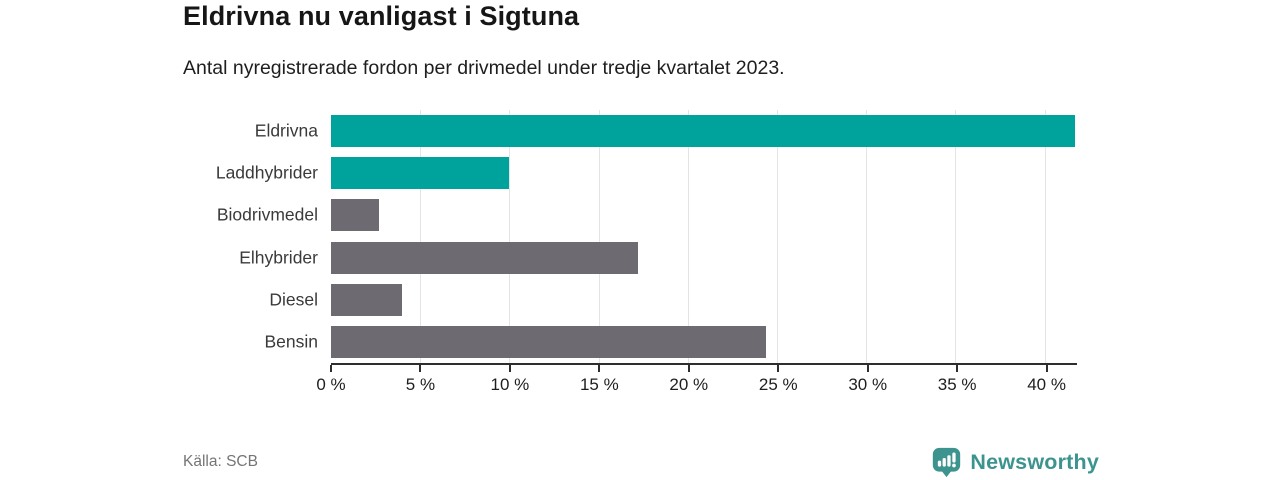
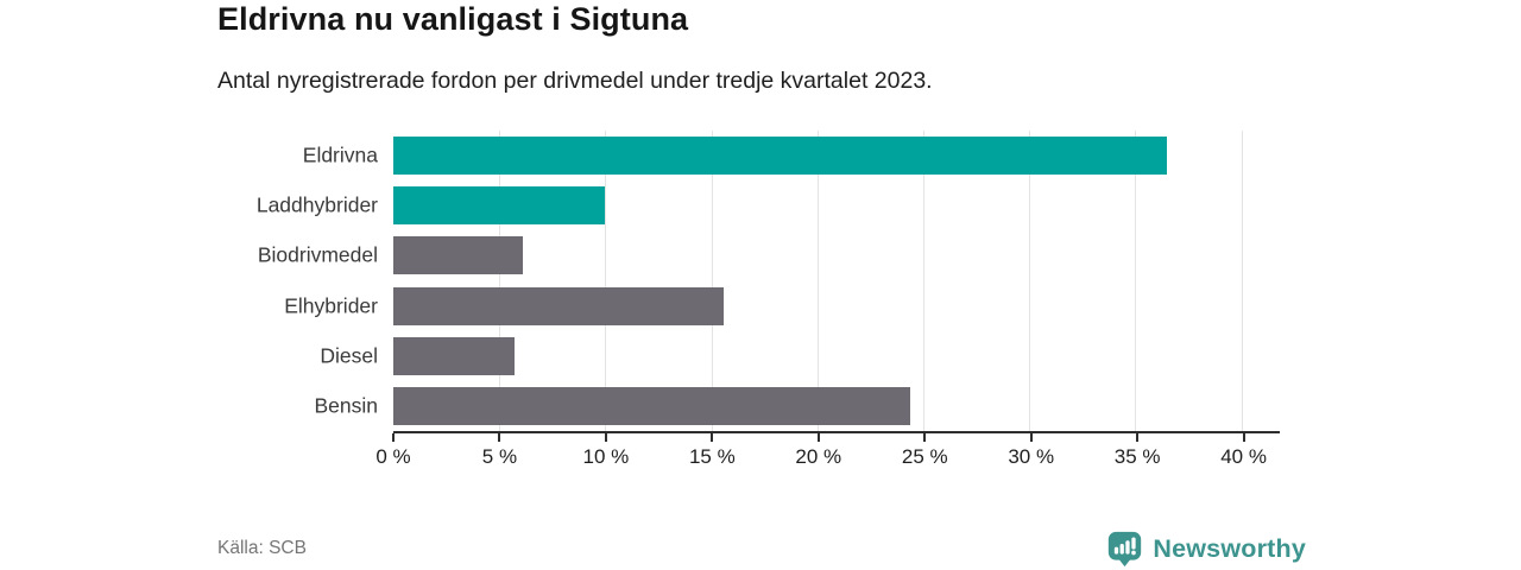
Eldrivna: 41.7% -> 36.5%
Biodrivmedel: 2.7% -> 6.1%
Elhybrider: 17.2% -> 15.6%
Diesel: 4.0% -> 5.7%
